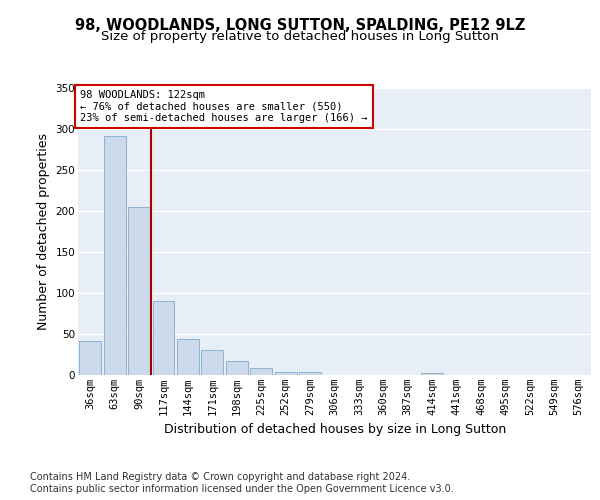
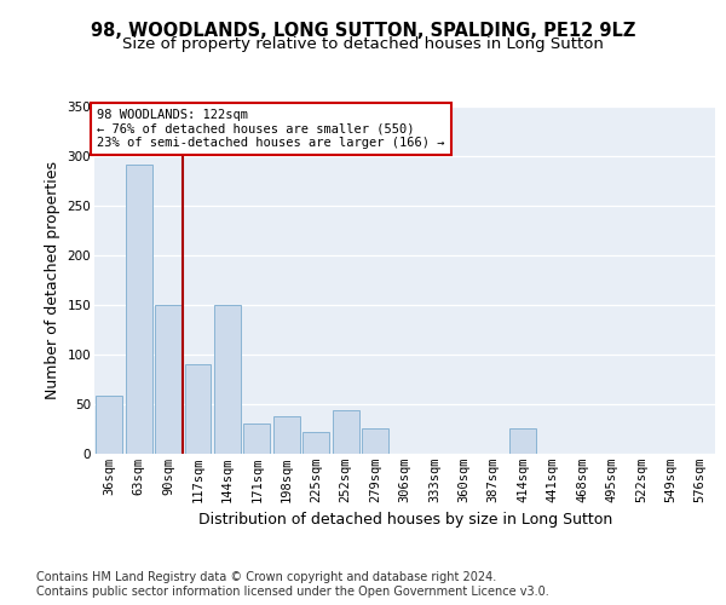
36sqm: 42 -> 58
90sqm: 204 -> 150
144sqm: 44 -> 150
198sqm: 17 -> 38
225sqm: 8 -> 22
252sqm: 4 -> 44
279sqm: 4 -> 26
414sqm: 3 -> 26
